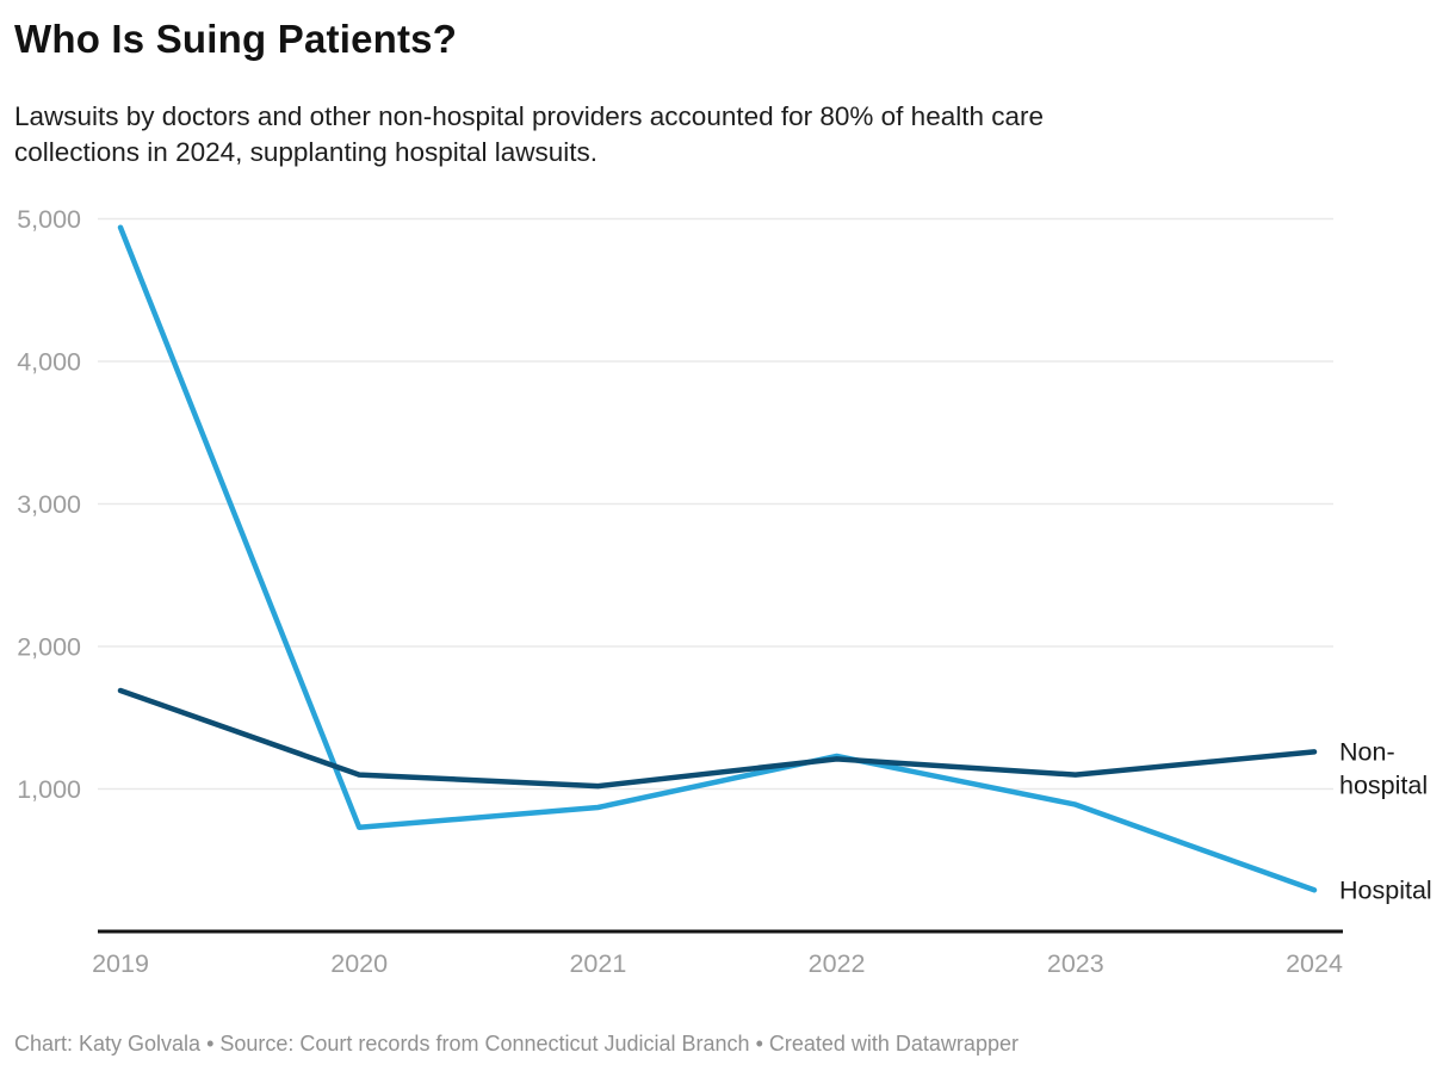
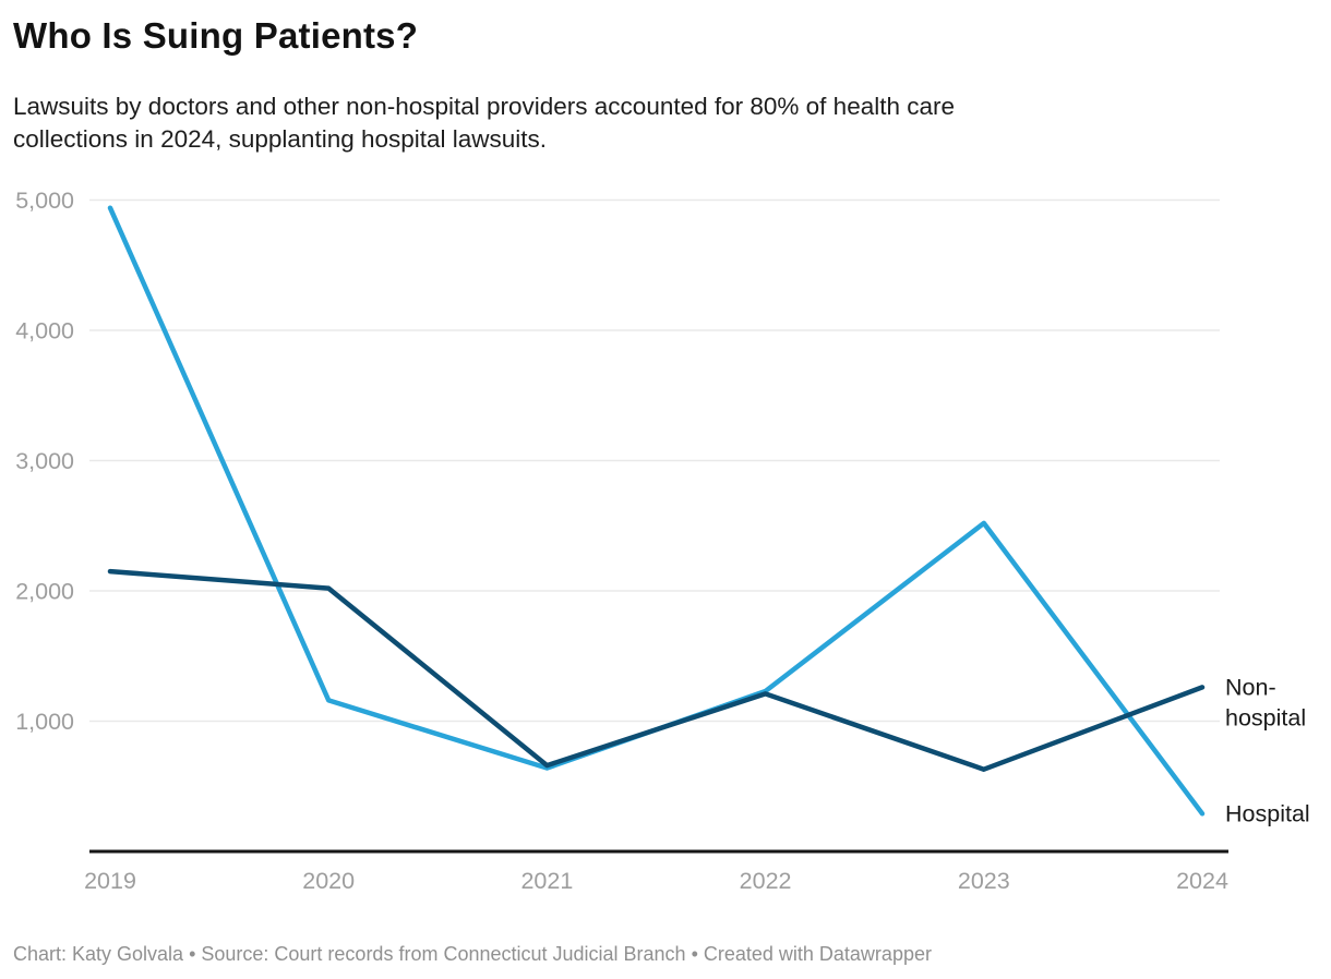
Non-hospital/2019: 1690 -> 2150
Hospital/2020: 730 -> 1160
Non-hospital/2020: 1100 -> 2020
Hospital/2021: 870 -> 640
Non-hospital/2021: 1020 -> 660
Hospital/2023: 890 -> 2520
Non-hospital/2023: 1100 -> 630
